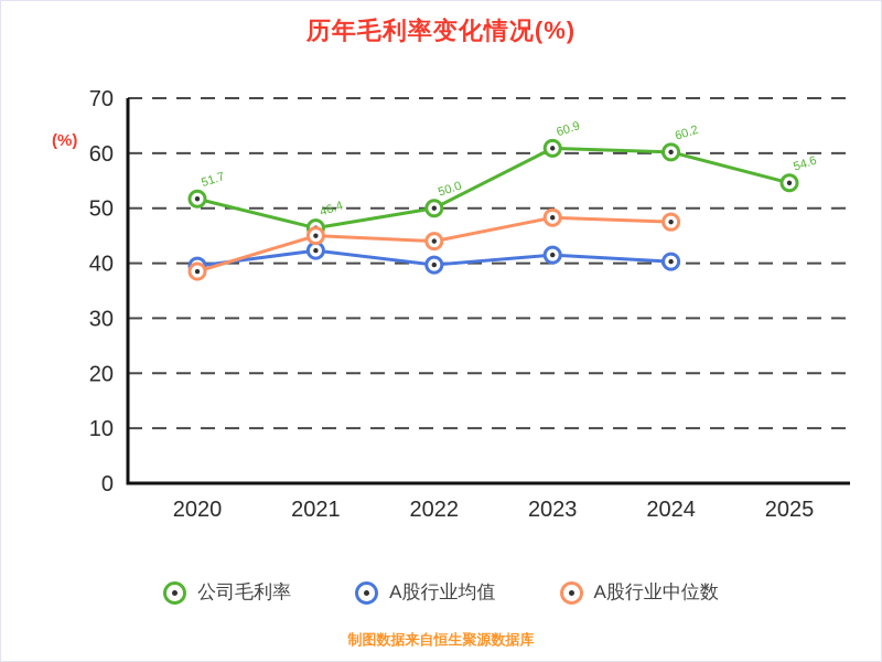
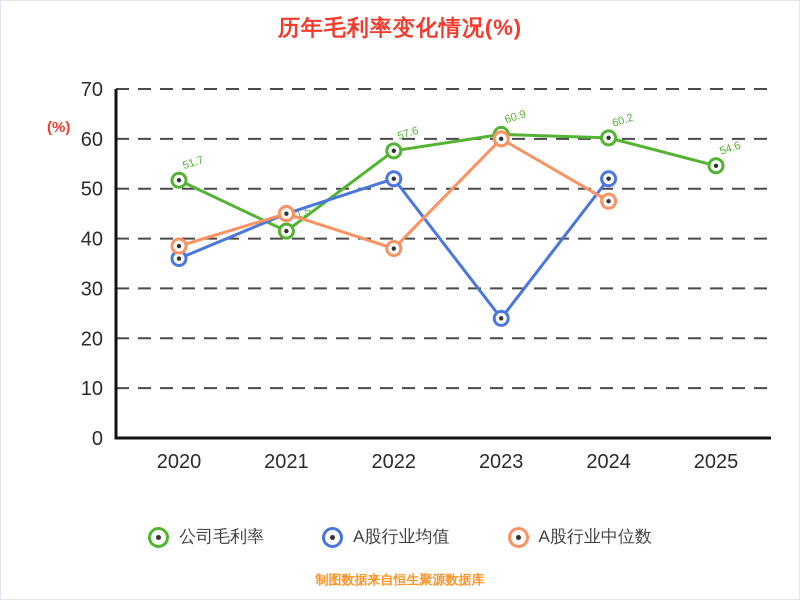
A股行业均值/2020: 40 -> 36
公司毛利率/2021: 46.4 -> 41.5
A股行业均值/2021: 42 -> 45
公司毛利率/2022: 50.0 -> 57.6
A股行业均值/2022: 40 -> 52
A股行业中位数/2022: 44 -> 38
A股行业均值/2023: 42 -> 24
A股行业中位数/2023: 48 -> 60
A股行业均值/2024: 40 -> 52
